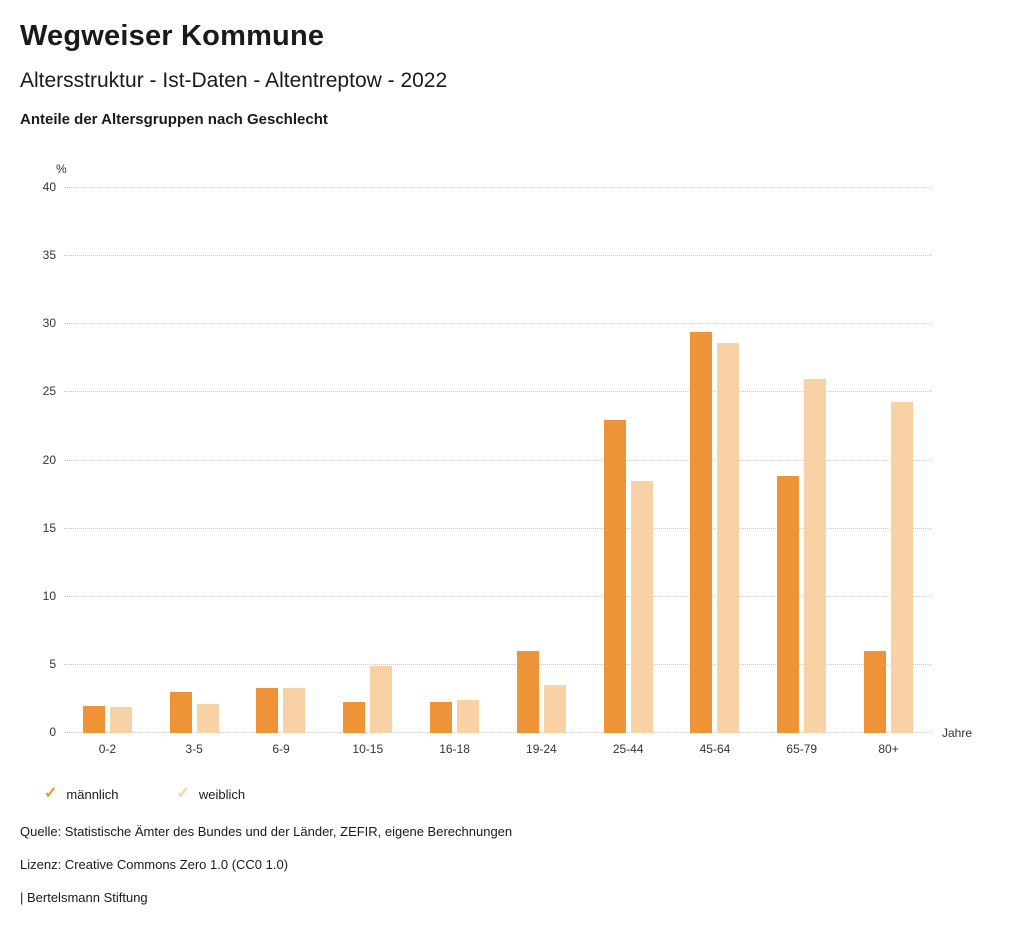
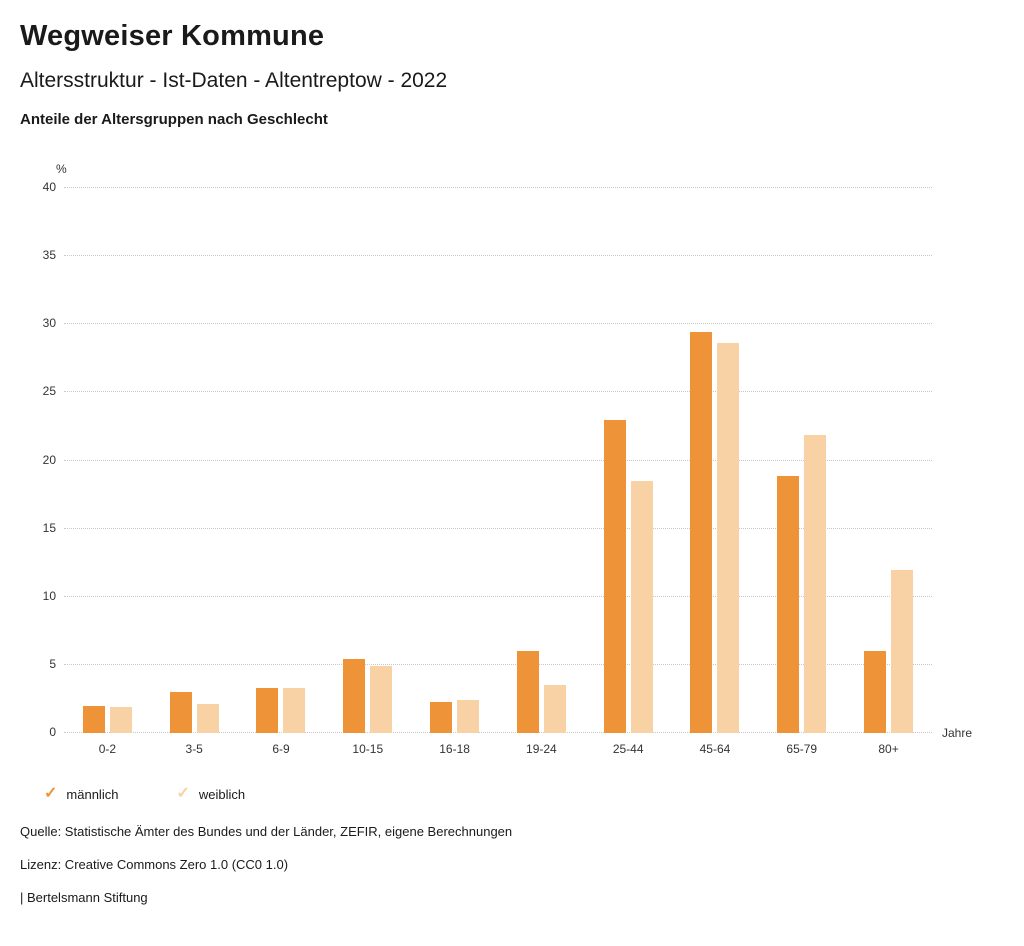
männlich/10-15: 2.3 -> 5.4
weiblich/65-79: 26.0 -> 21.9
weiblich/80+: 24.3 -> 12.0
